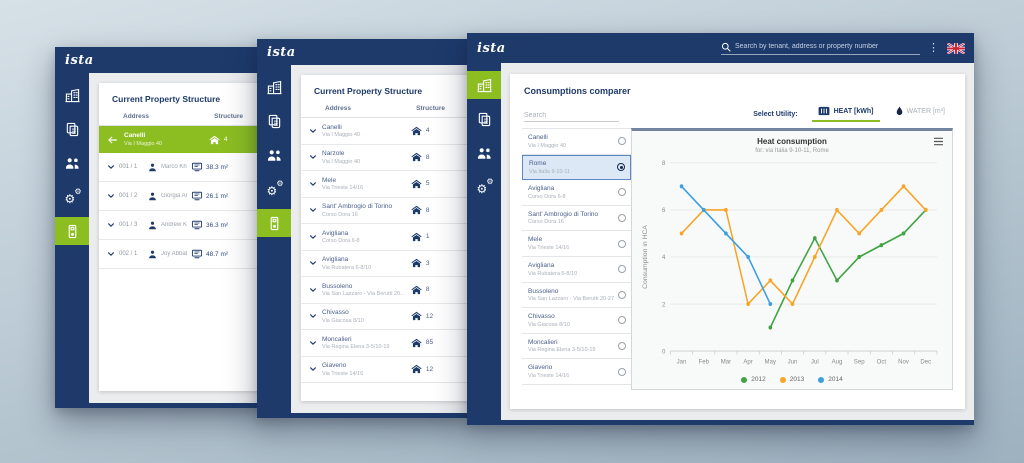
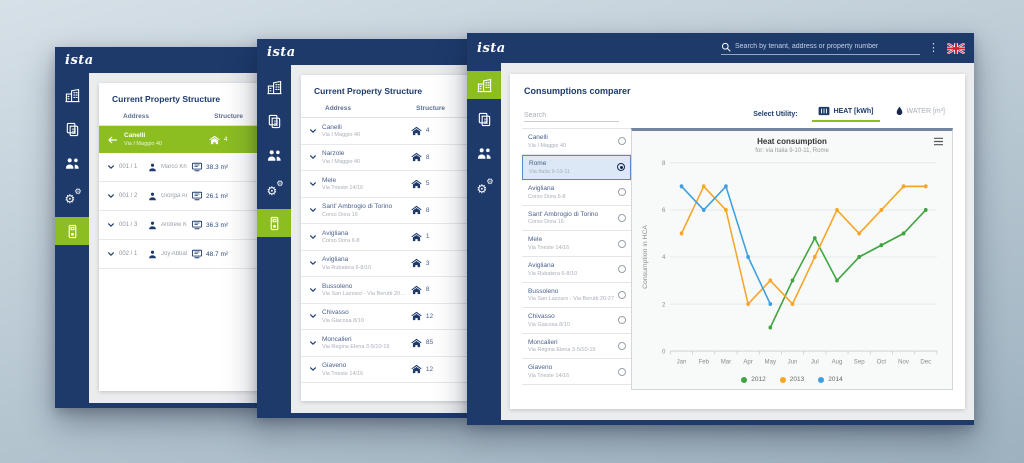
2013/Feb: 6 -> 7
2014/Mar: 5 -> 7
2013/Dec: 6 -> 7
